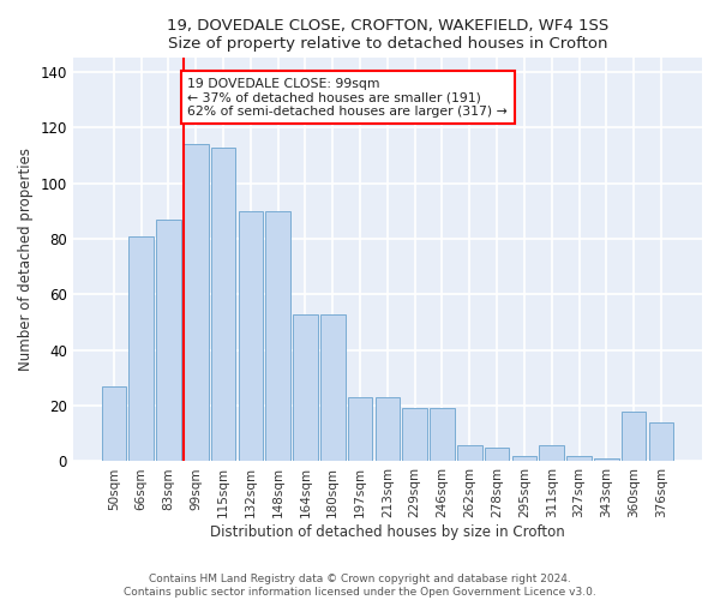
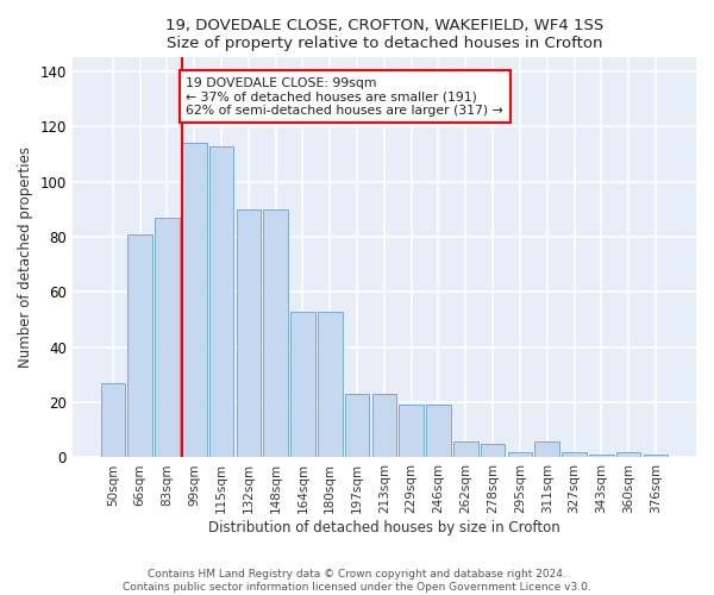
360sqm: 18 -> 2
376sqm: 14 -> 1
